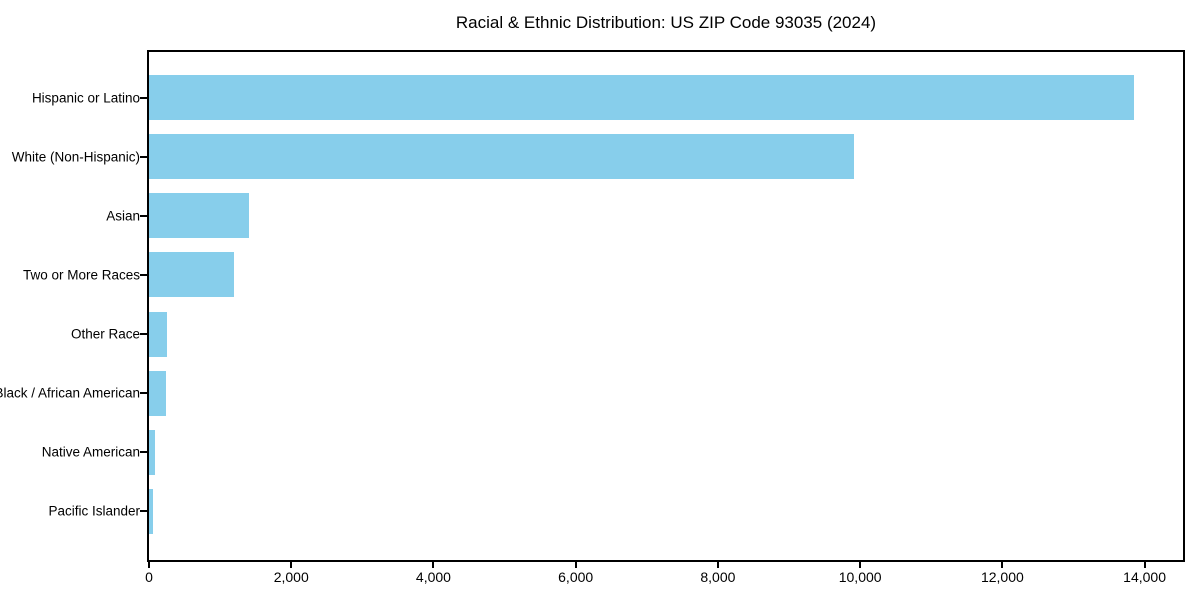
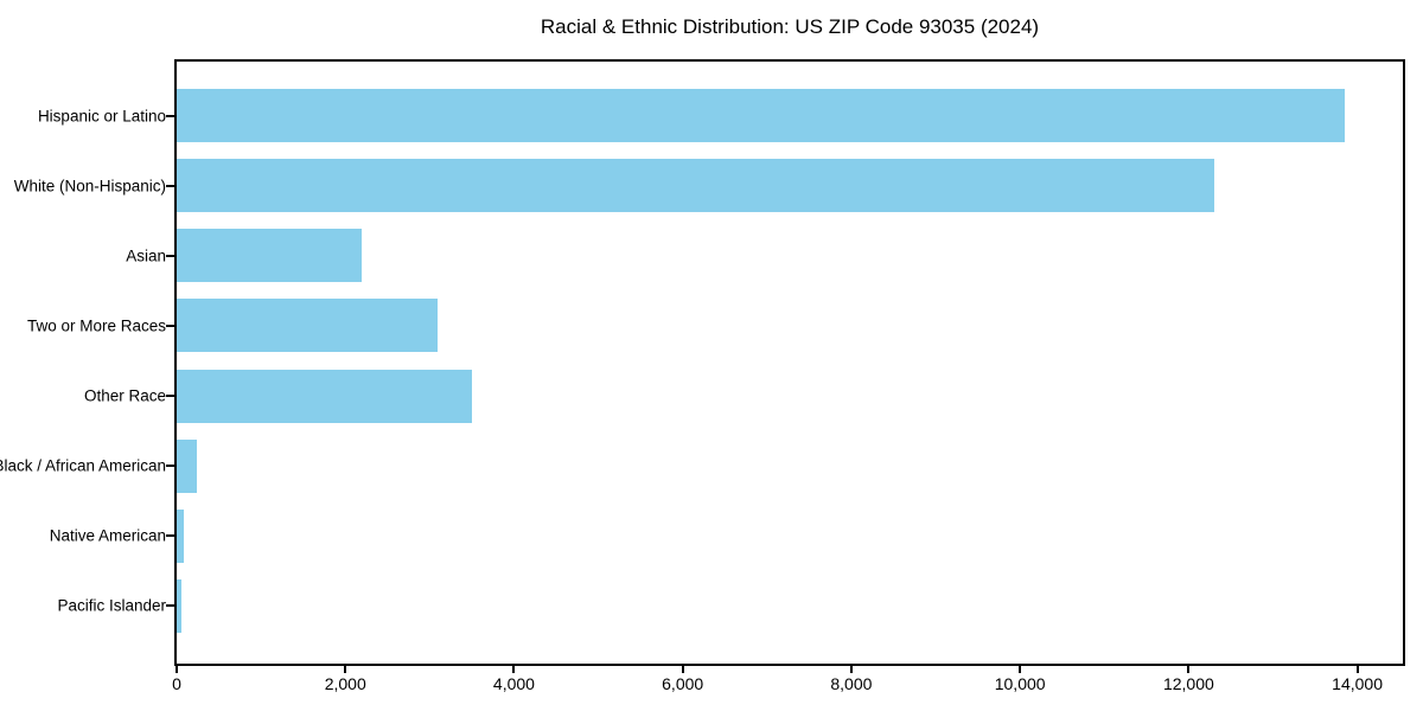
White (Non-Hispanic): 9900 -> 12300
Asian: 1400 -> 2200
Two or More Races: 1200 -> 3100
Other Race: 200 -> 3500
